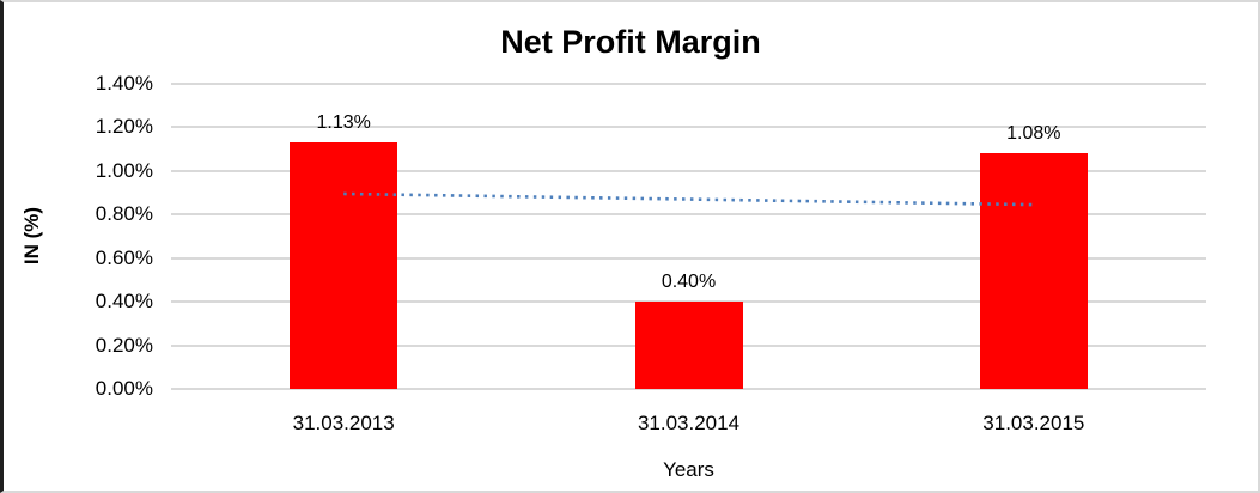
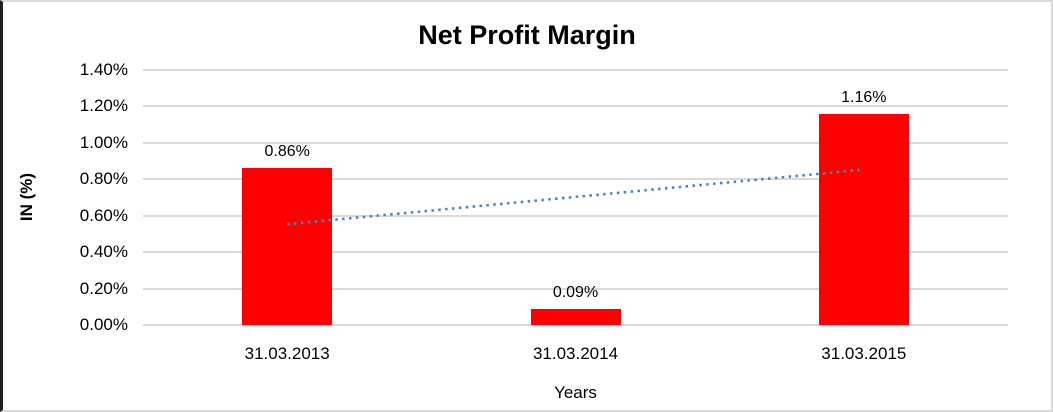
31.03.2013: 1.13% -> 0.86%
31.03.2014: 0.40% -> 0.09%
31.03.2015: 1.08% -> 1.16%
